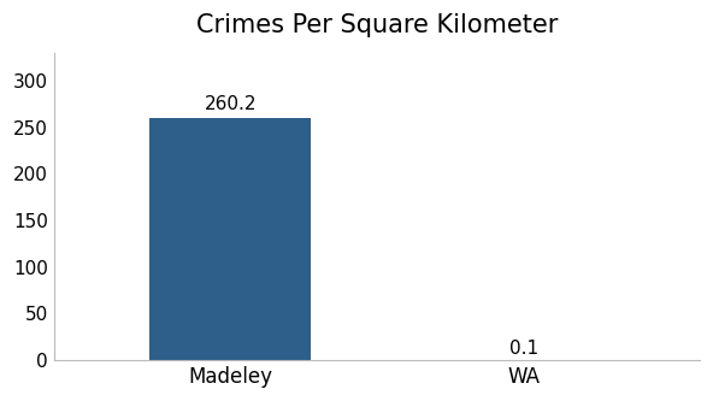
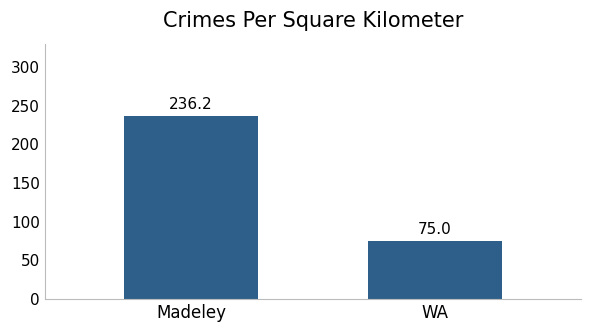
Madeley: 260.2 -> 236.2
WA: 0.1 -> 75.0
